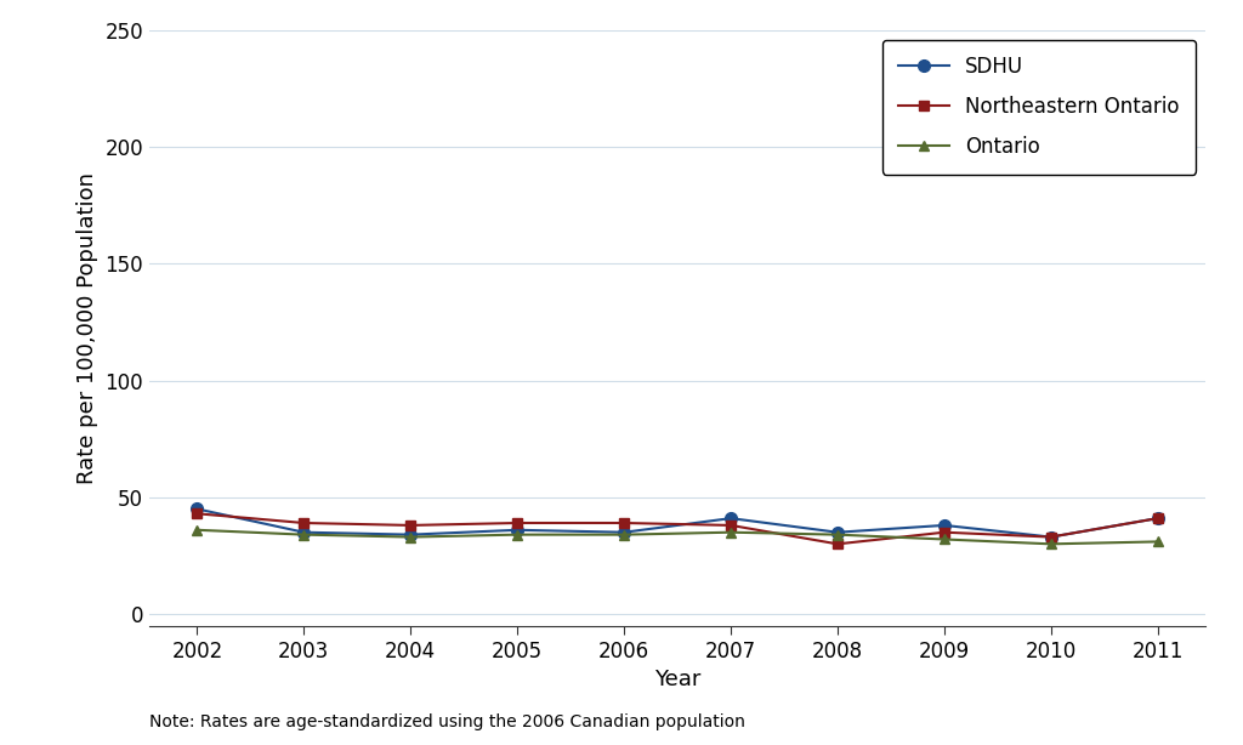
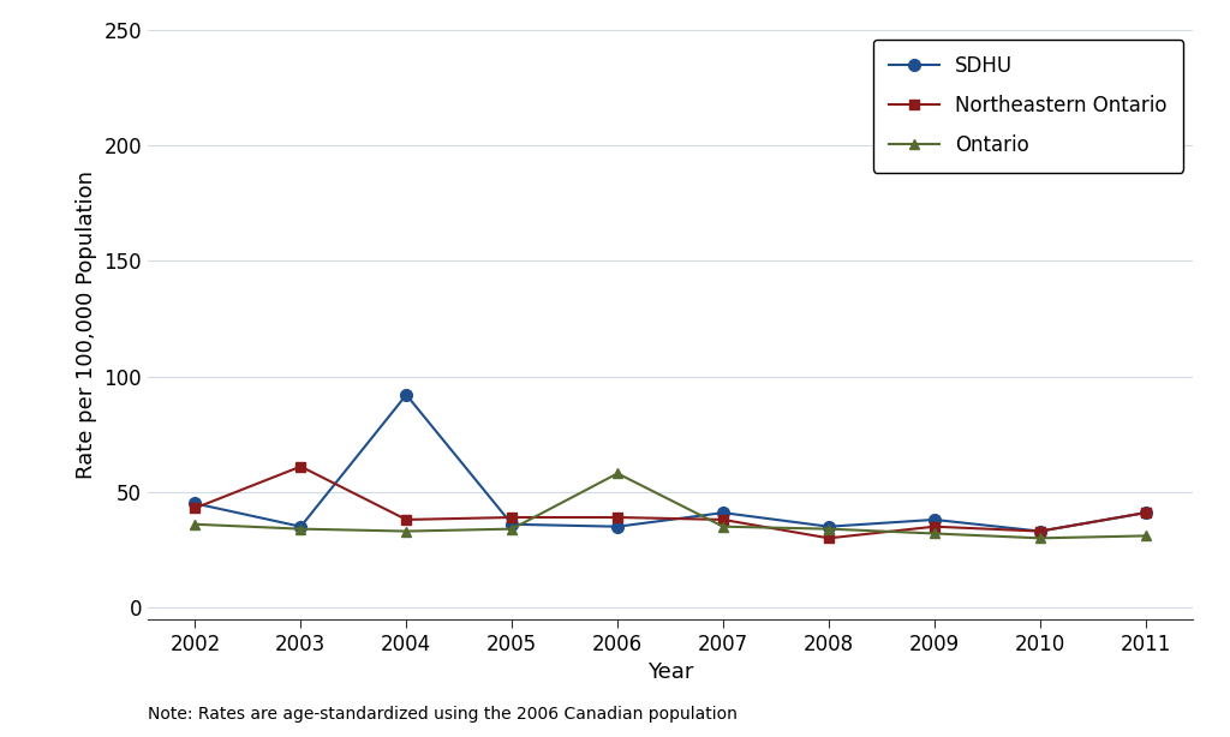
Northeastern Ontario/2003: 39 -> 61
SDHU/2004: 34 -> 92
Ontario/2006: 34 -> 58
